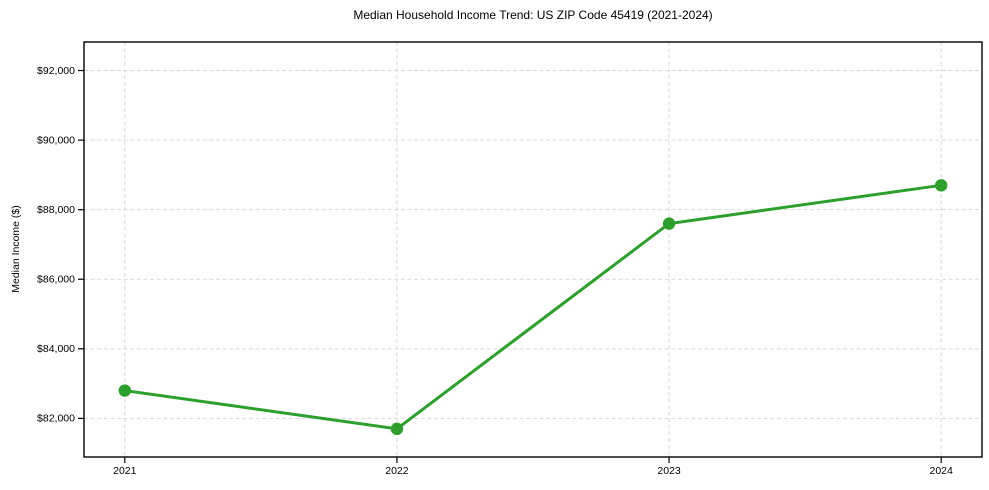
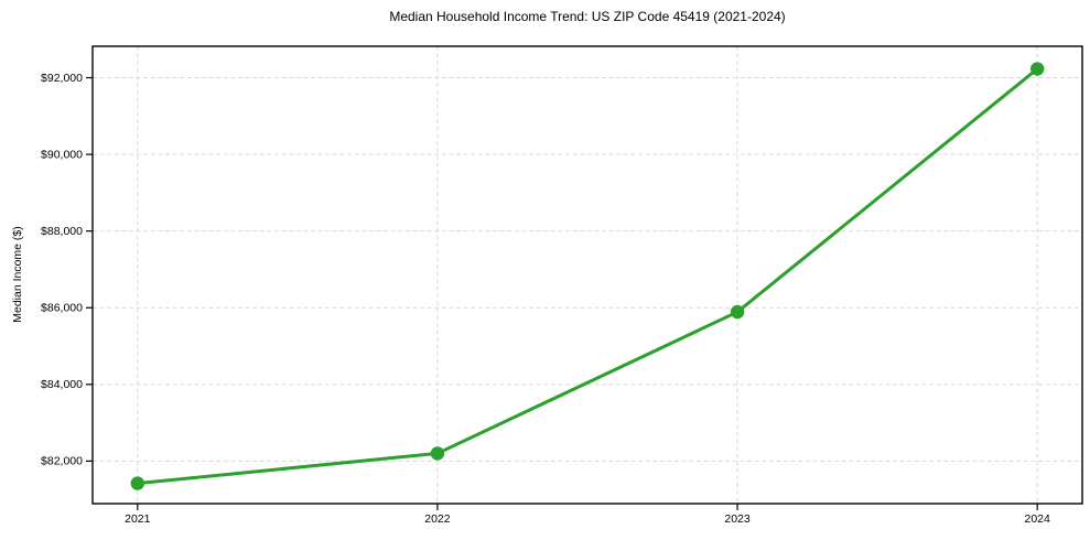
2021: $82800 -> $81400
2022: $81700 -> $82200
2023: $87600 -> $85900
2024: $88700 -> $92200
